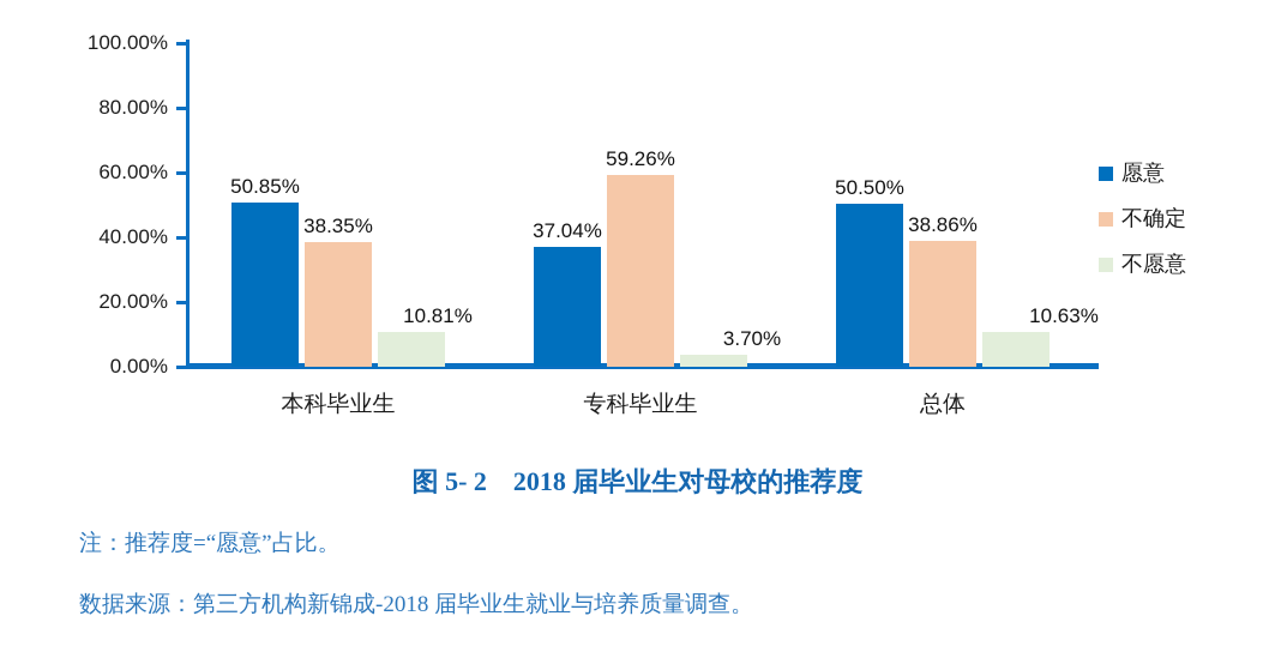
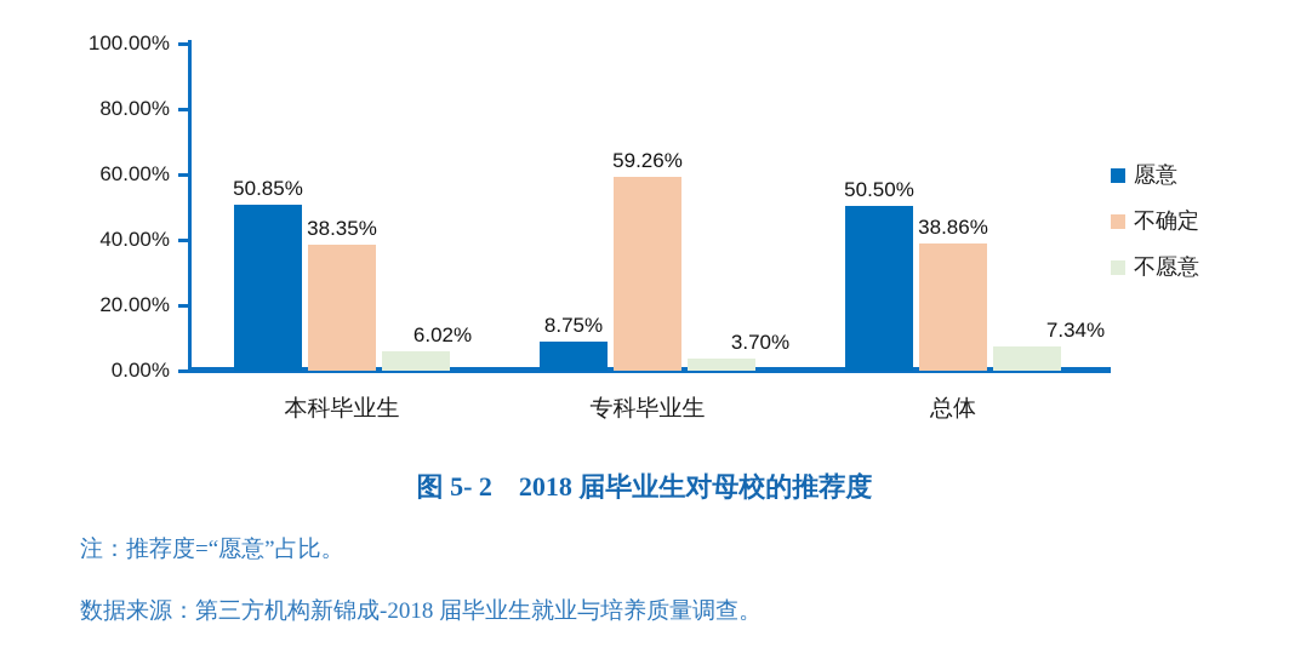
不愿意/本科毕业生: 10.81% -> 6.02%
愿意/专科毕业生: 37.04% -> 8.75%
不愿意/总体: 10.63% -> 7.34%
